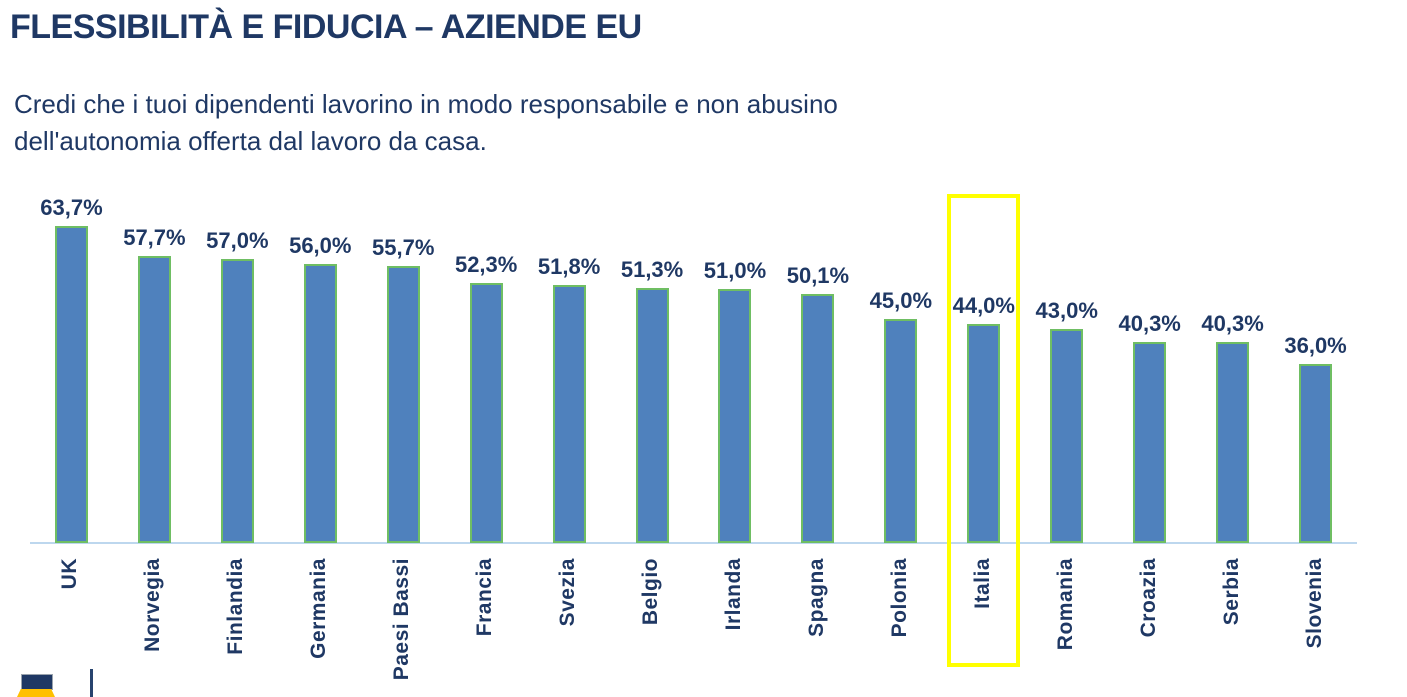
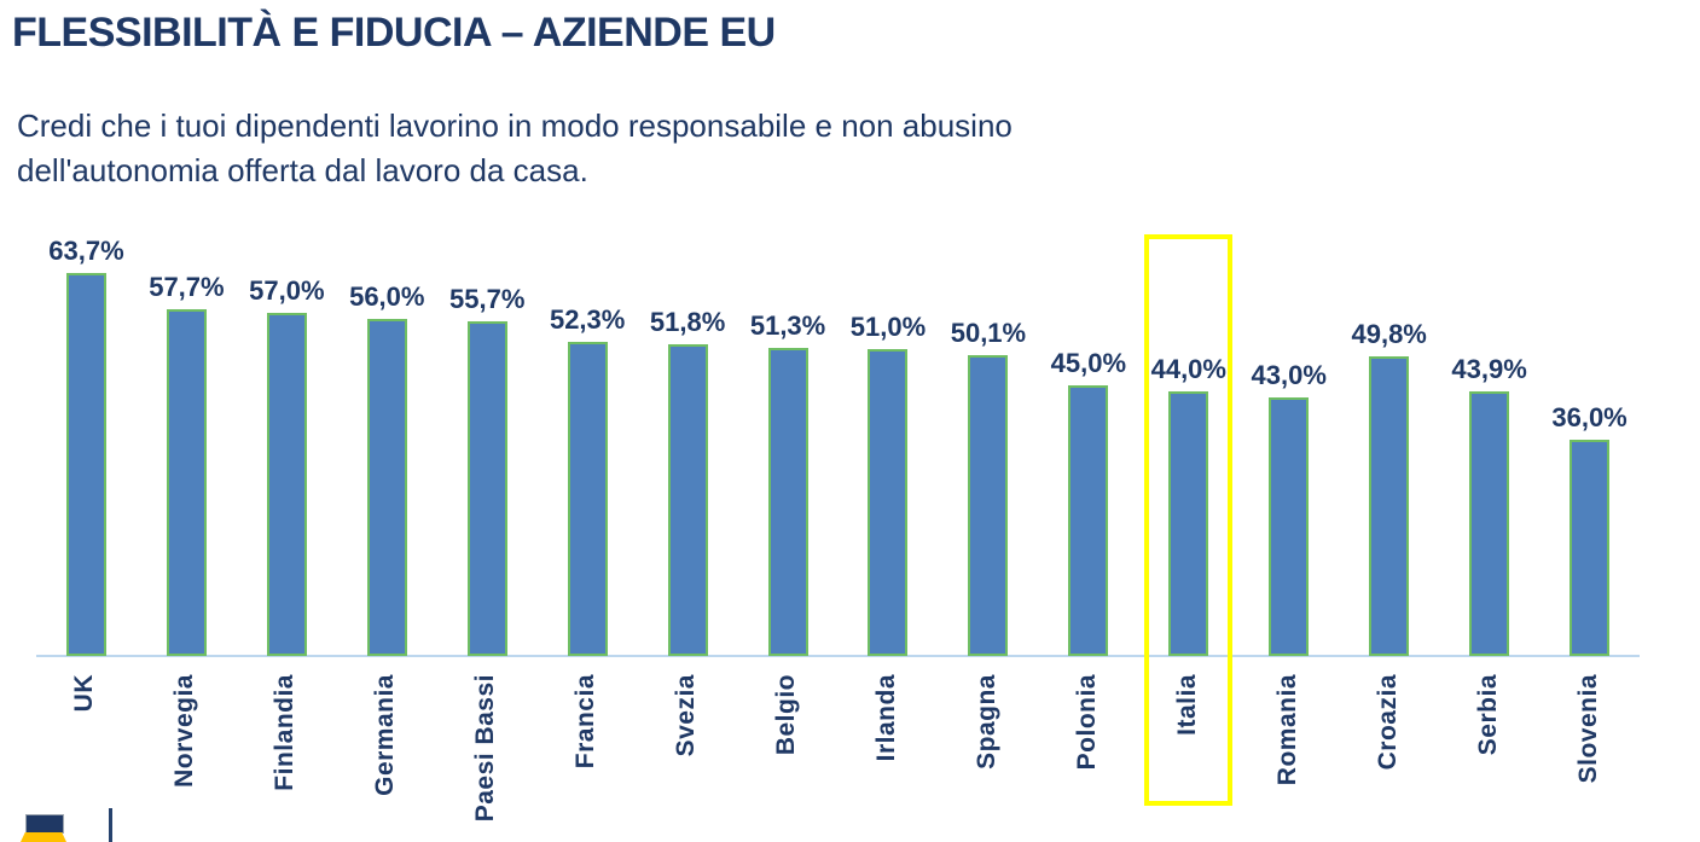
Croazia: 40,3% -> 49,8%
Serbia: 40,3% -> 43,9%
